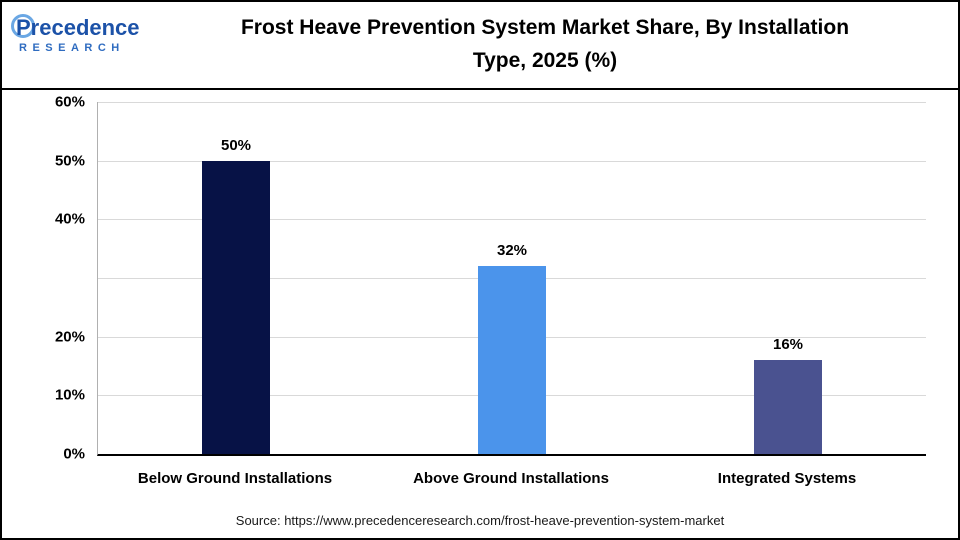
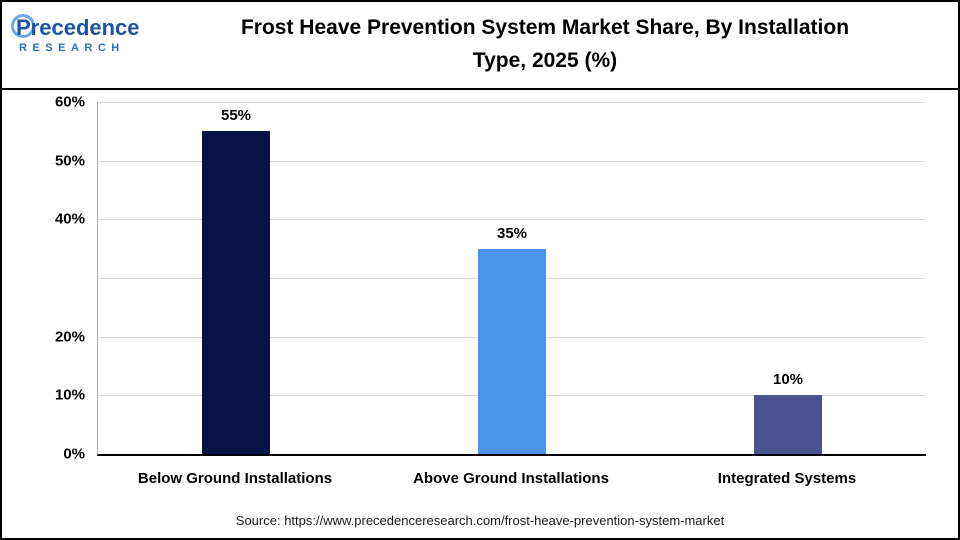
Below Ground Installations: 50% -> 55%
Above Ground Installations: 32% -> 35%
Integrated Systems: 16% -> 10%
